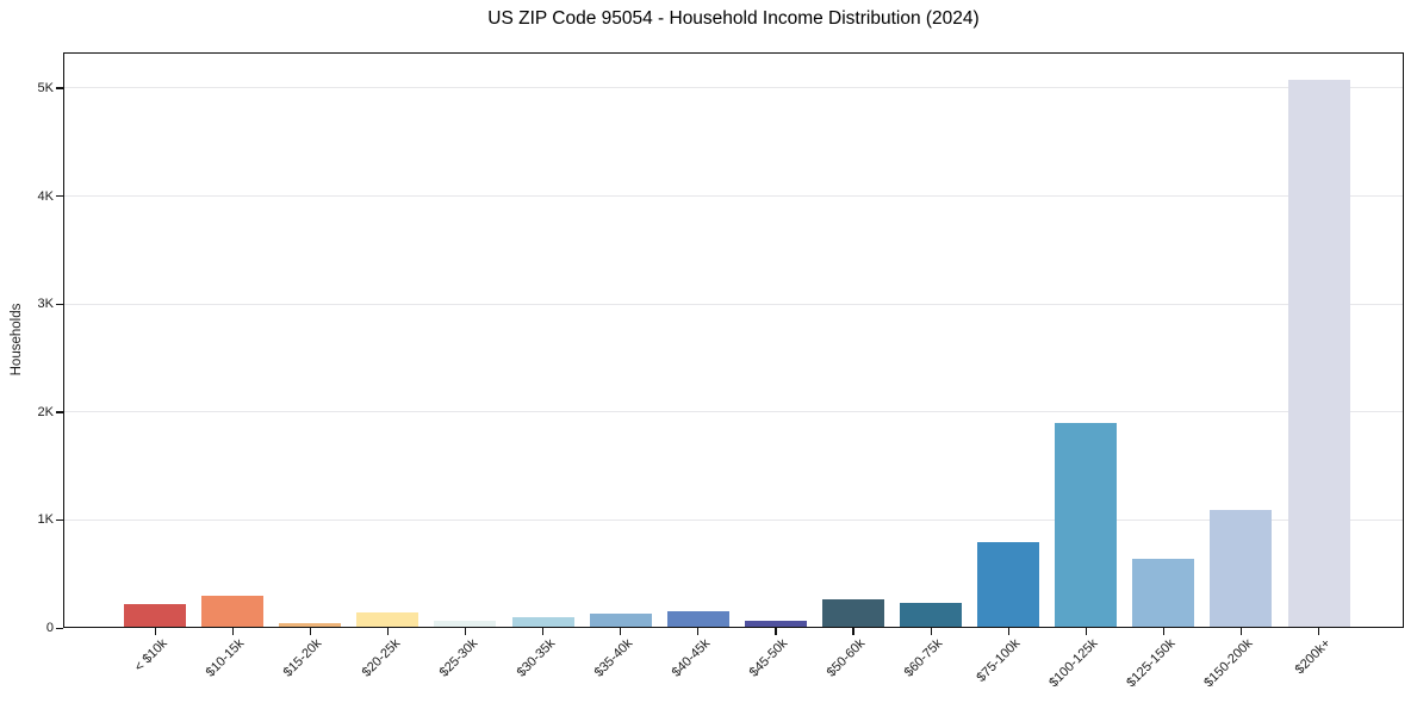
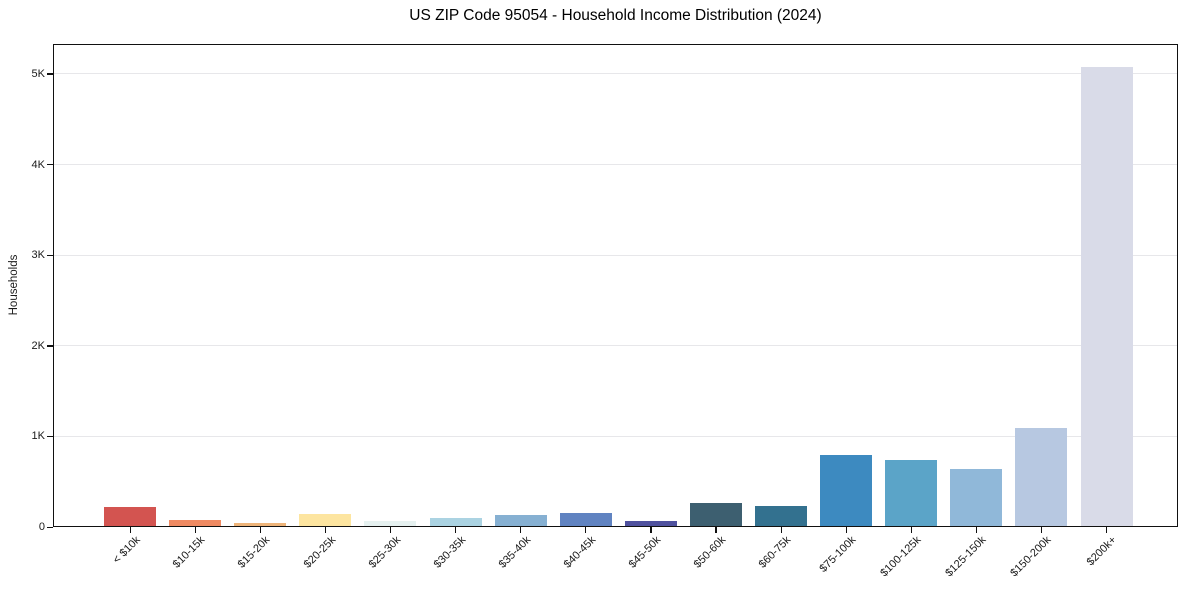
$10-15k: 0.3K -> 0.1K
$100-125k: 1.9K -> 0.7K
